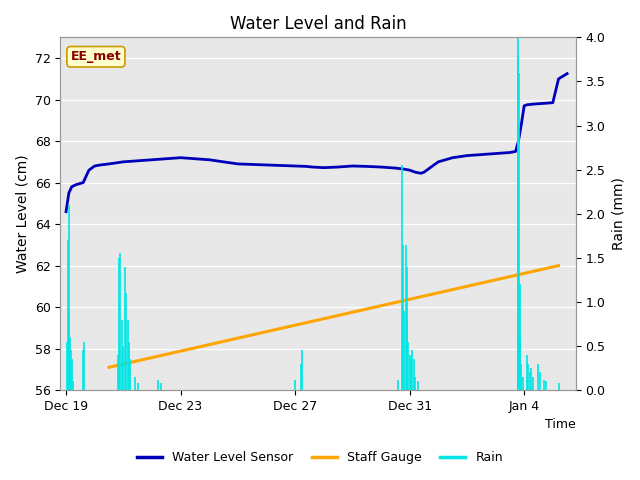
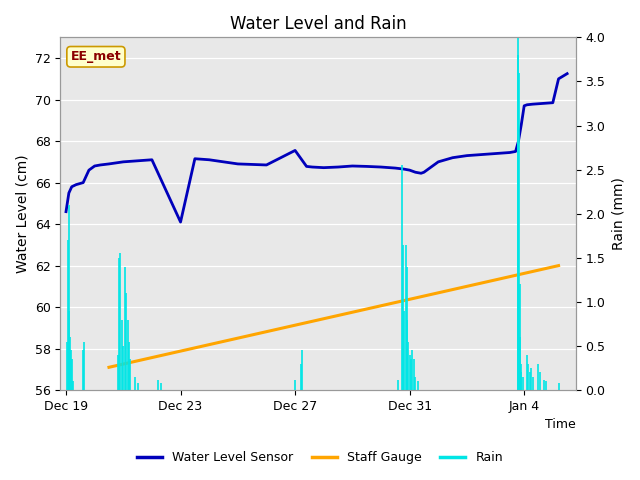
Dec 23: 67.20 -> 64.10
Dec 27: 66.80 -> 67.55
